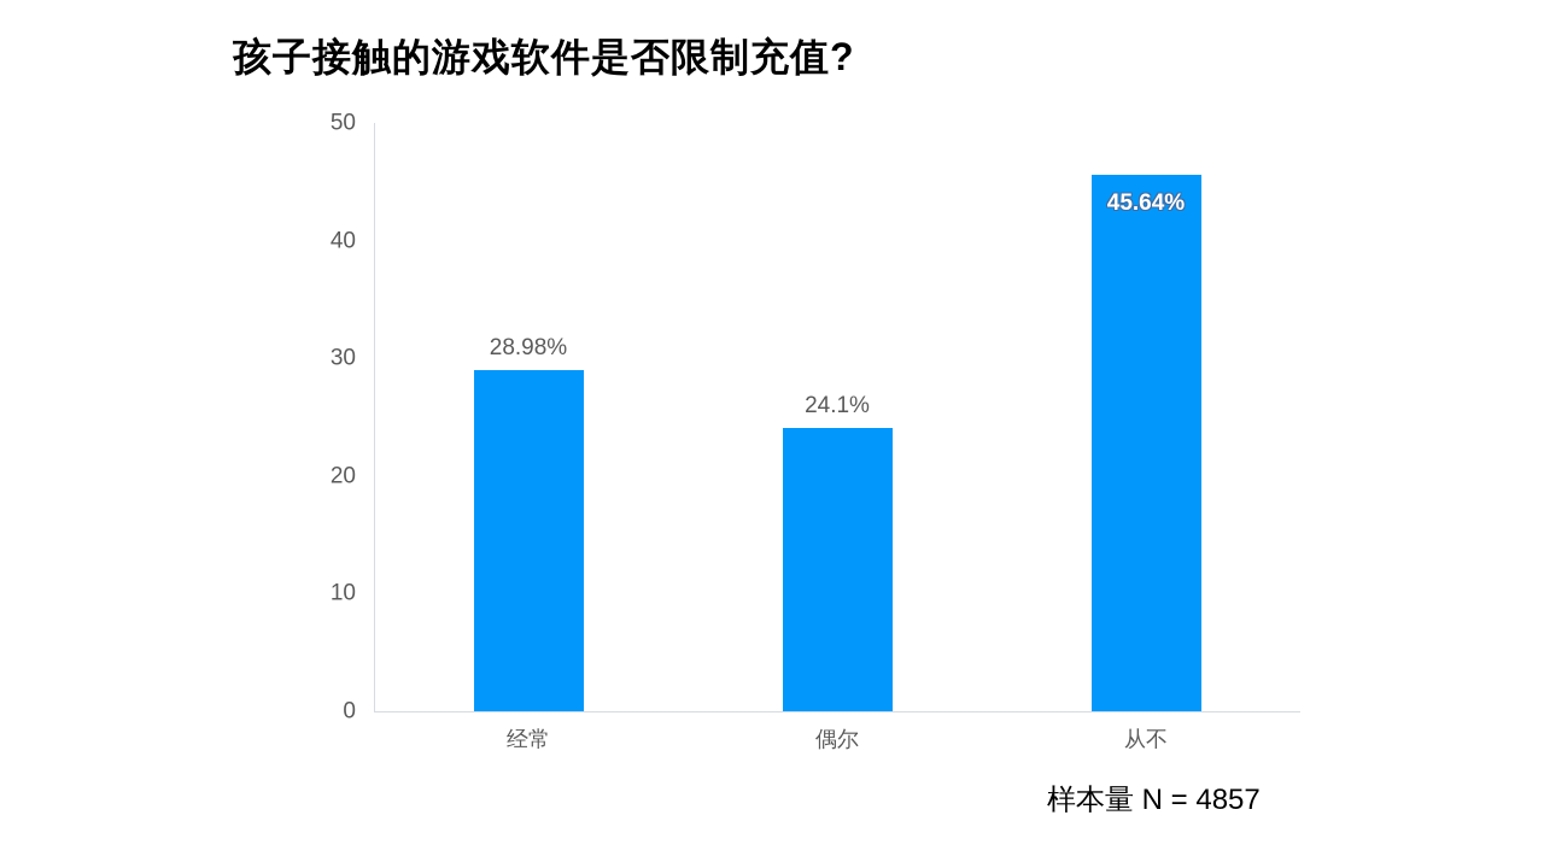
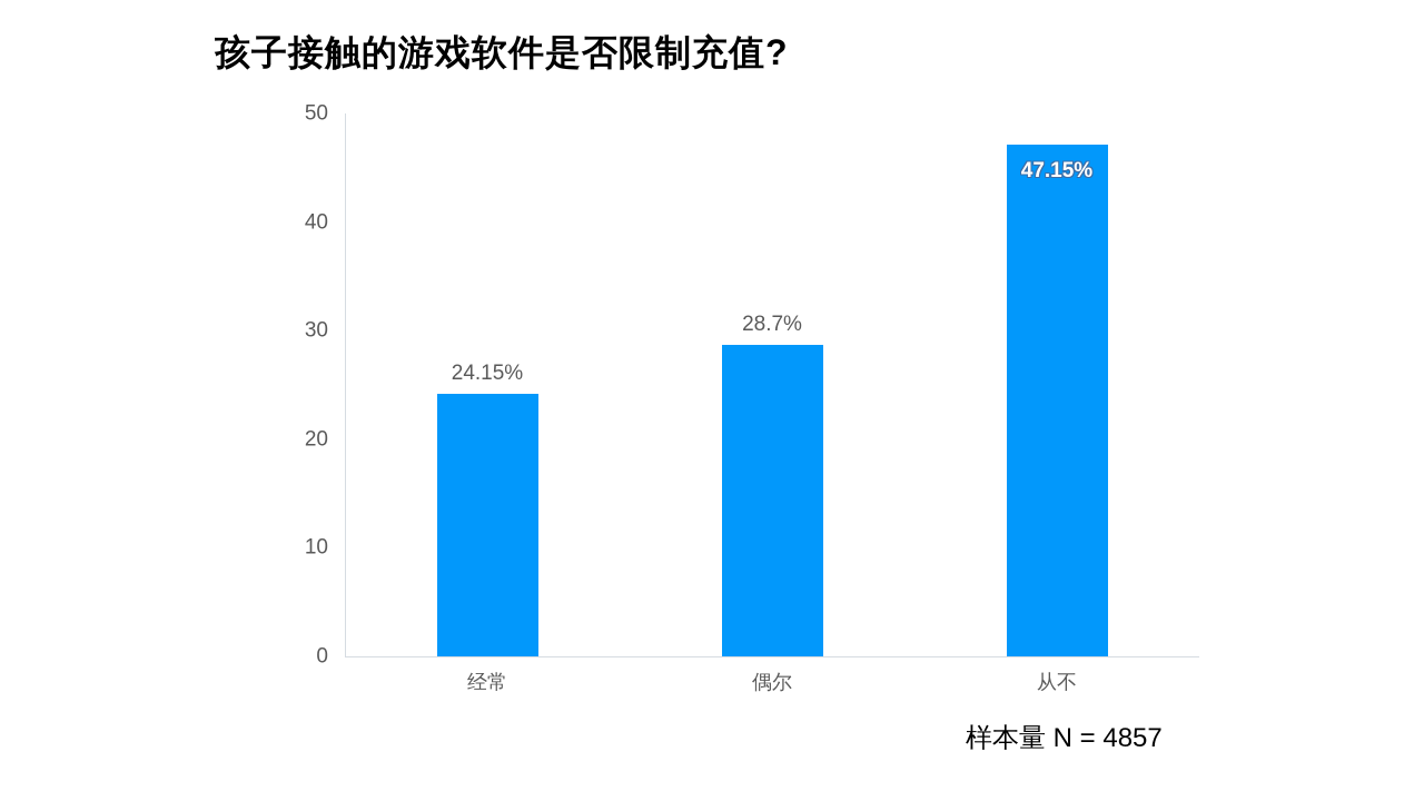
经常: 28.98% -> 24.15%
偶尔: 24.1% -> 28.7%
从不: 45.64% -> 47.15%
